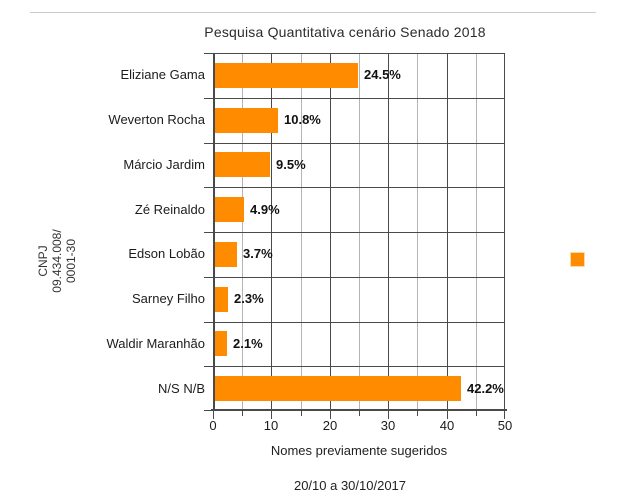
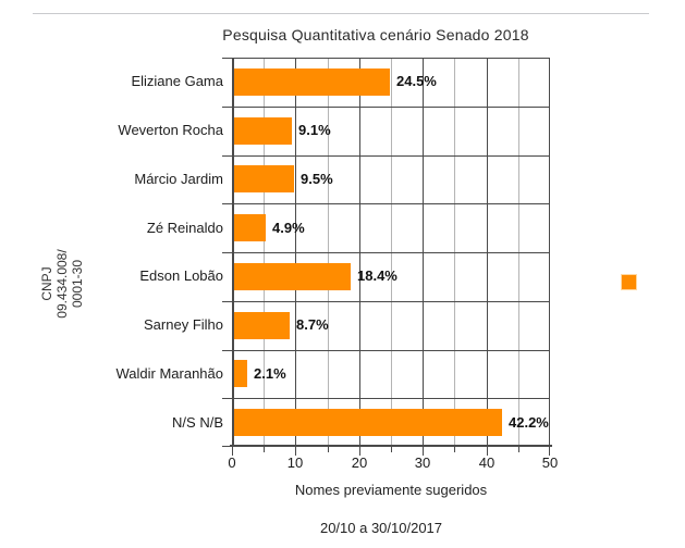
Weverton Rocha: 10.8% -> 9.1%
Edson Lobão: 3.7% -> 18.4%
Sarney Filho: 2.3% -> 8.7%
